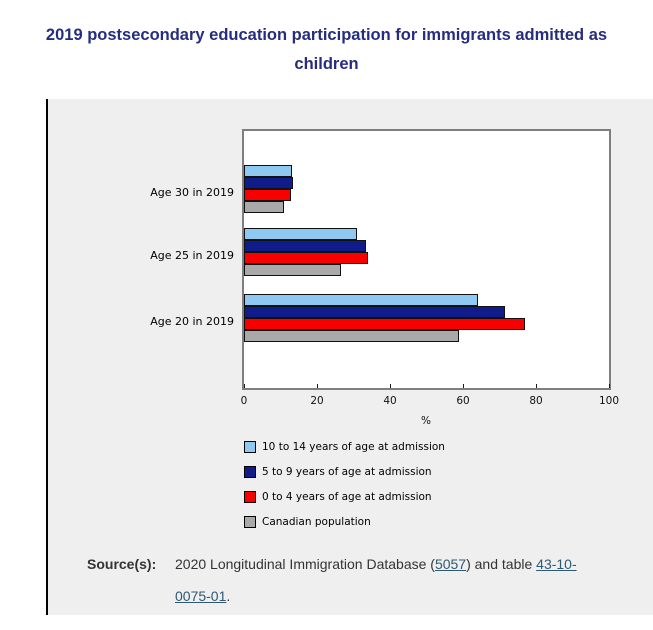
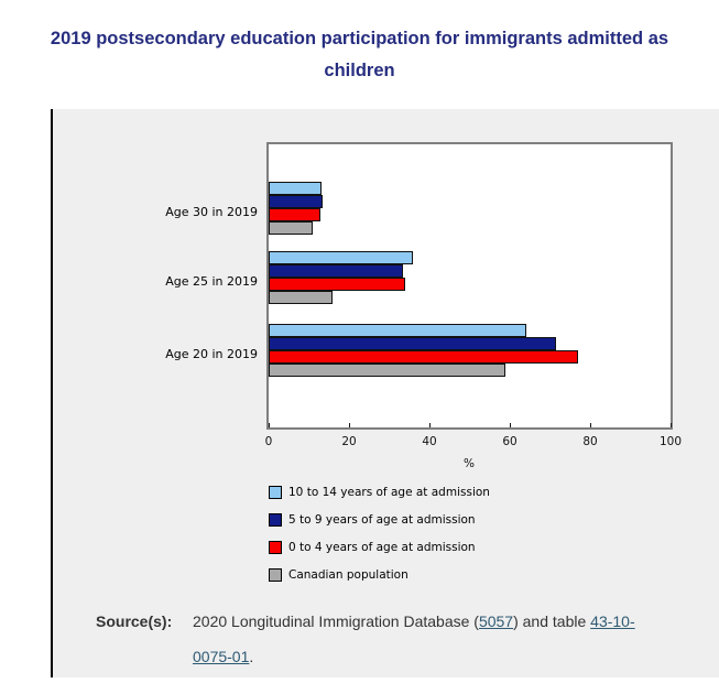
10 to 14 years of age at admission/Age 25 in 2019: 31 -> 36
Canadian population/Age 25 in 2019: 26 -> 16
